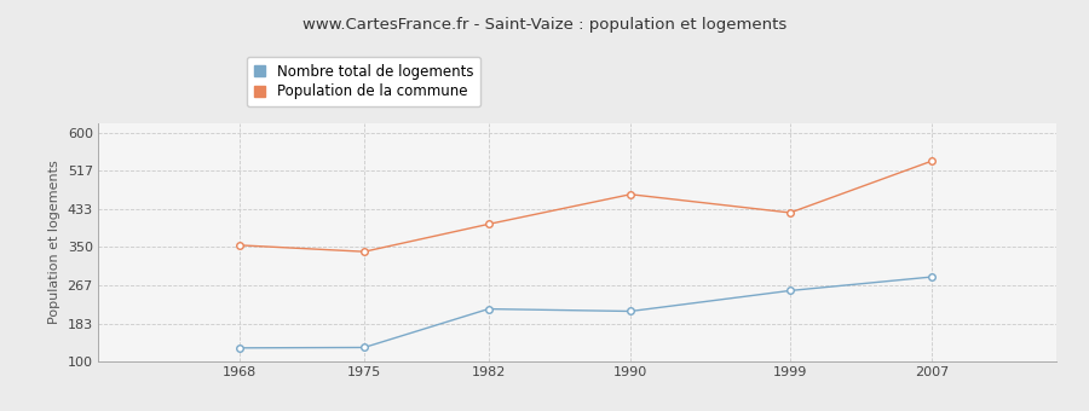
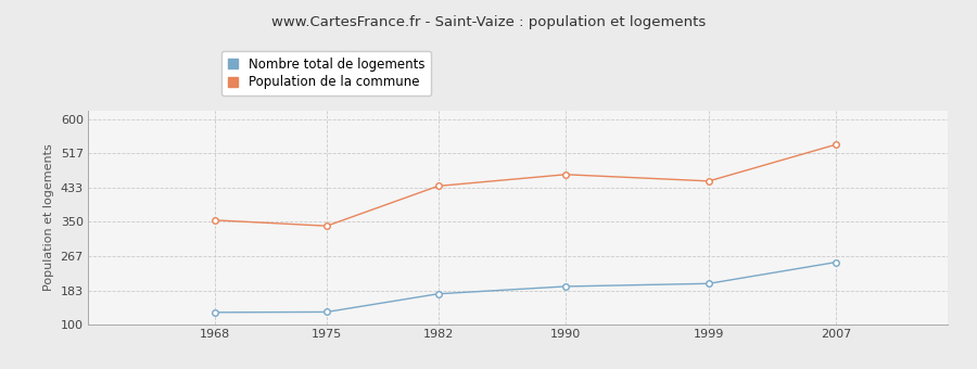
Nombre total de logements/1982: 215 -> 175
Population de la commune/1982: 400 -> 437
Nombre total de logements/1990: 210 -> 193
Nombre total de logements/1999: 255 -> 200
Population de la commune/1999: 425 -> 449
Nombre total de logements/2007: 285 -> 252
